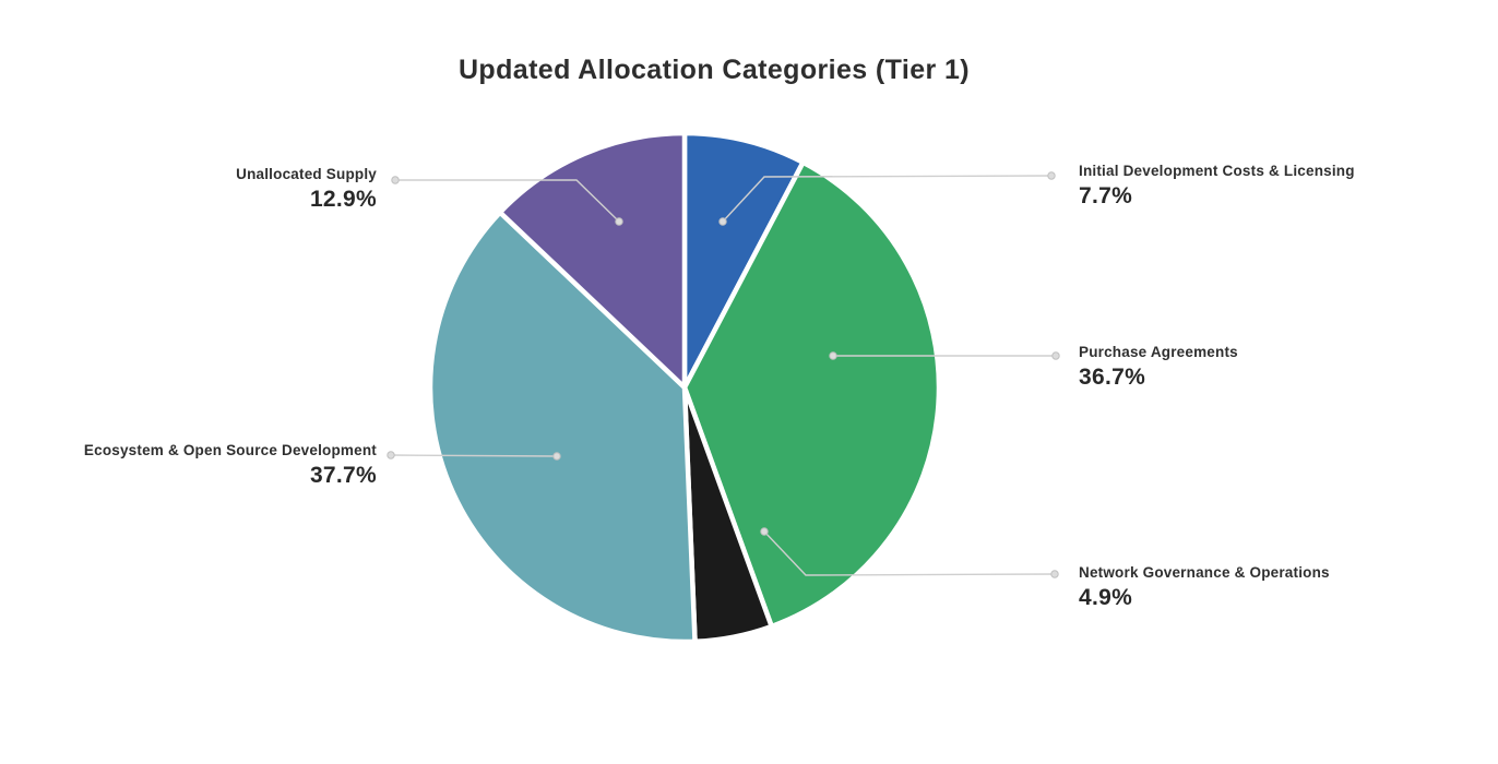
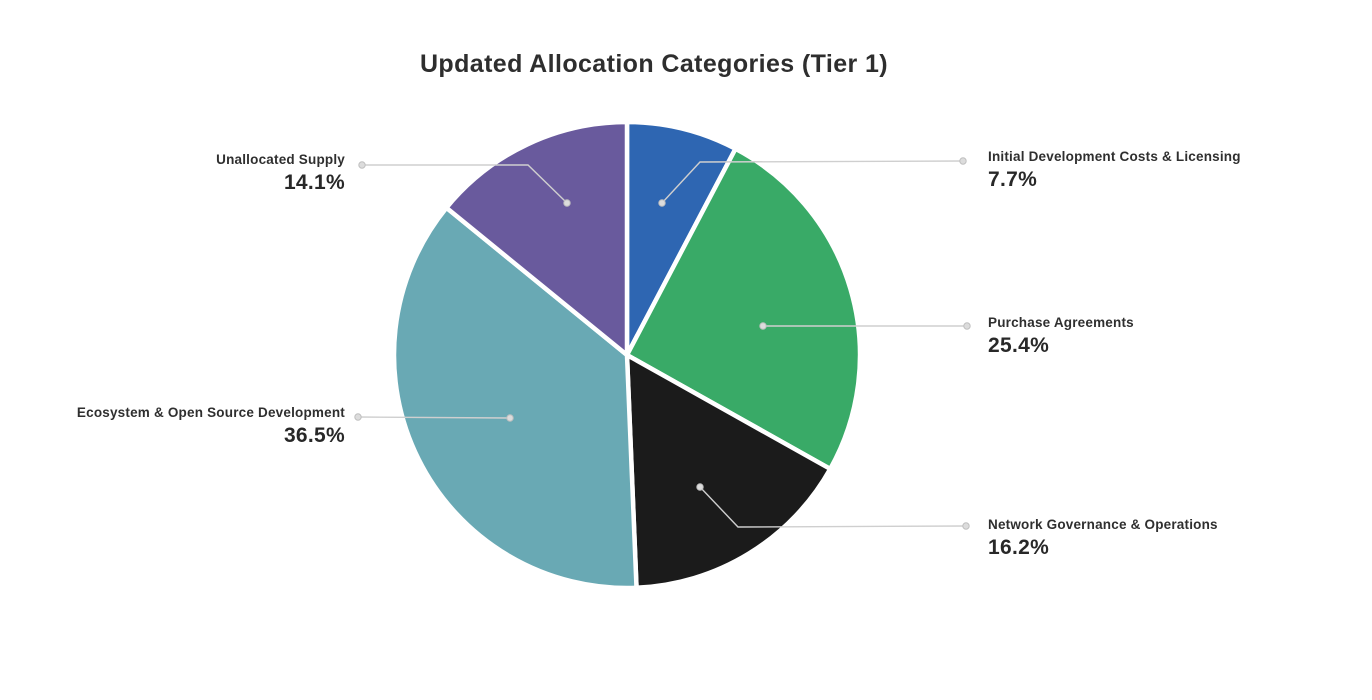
Purchase Agreements: 36.7% -> 25.4%
Network Governance & Operations: 4.9% -> 16.2%
Ecosystem & Open Source Development: 37.7% -> 36.5%
Unallocated Supply: 12.9% -> 14.1%
